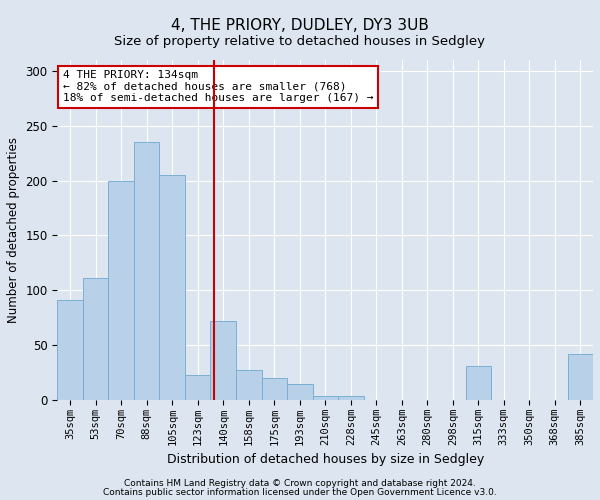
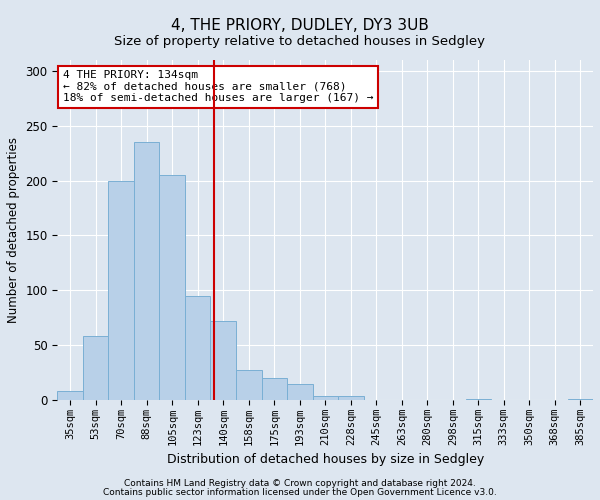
35sqm: 91 -> 8
53sqm: 111 -> 58
123sqm: 23 -> 95
315sqm: 31 -> 1
385sqm: 42 -> 1
